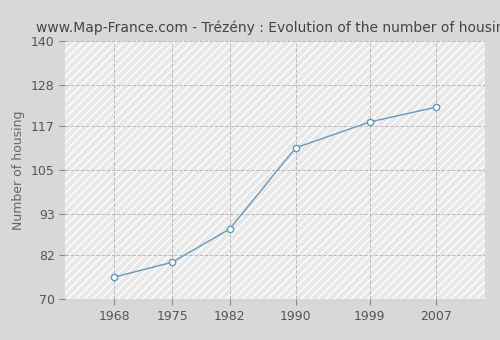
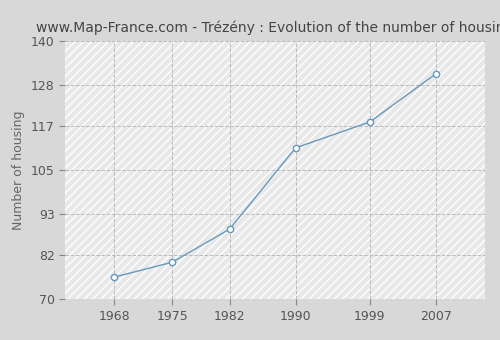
2007: 122 -> 131
